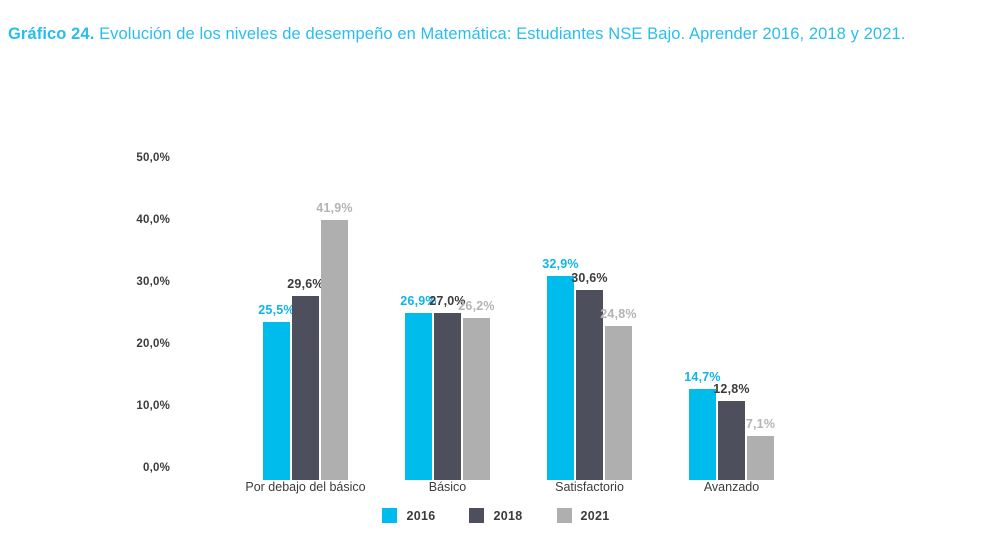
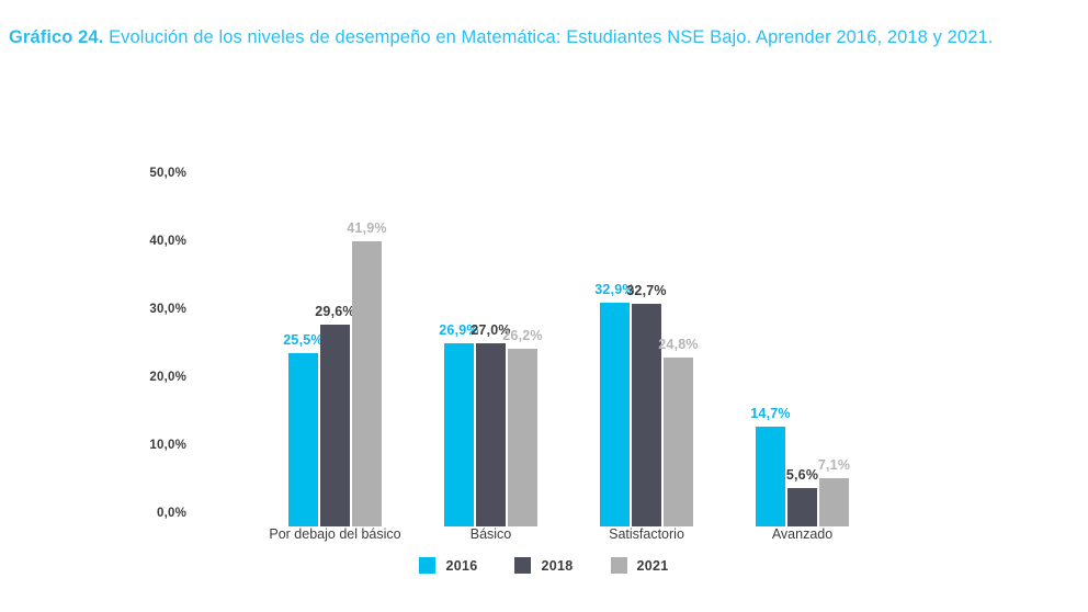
2018/Satisfactorio: 30,6% -> 32,7%
2018/Avanzado: 12,8% -> 5,6%
